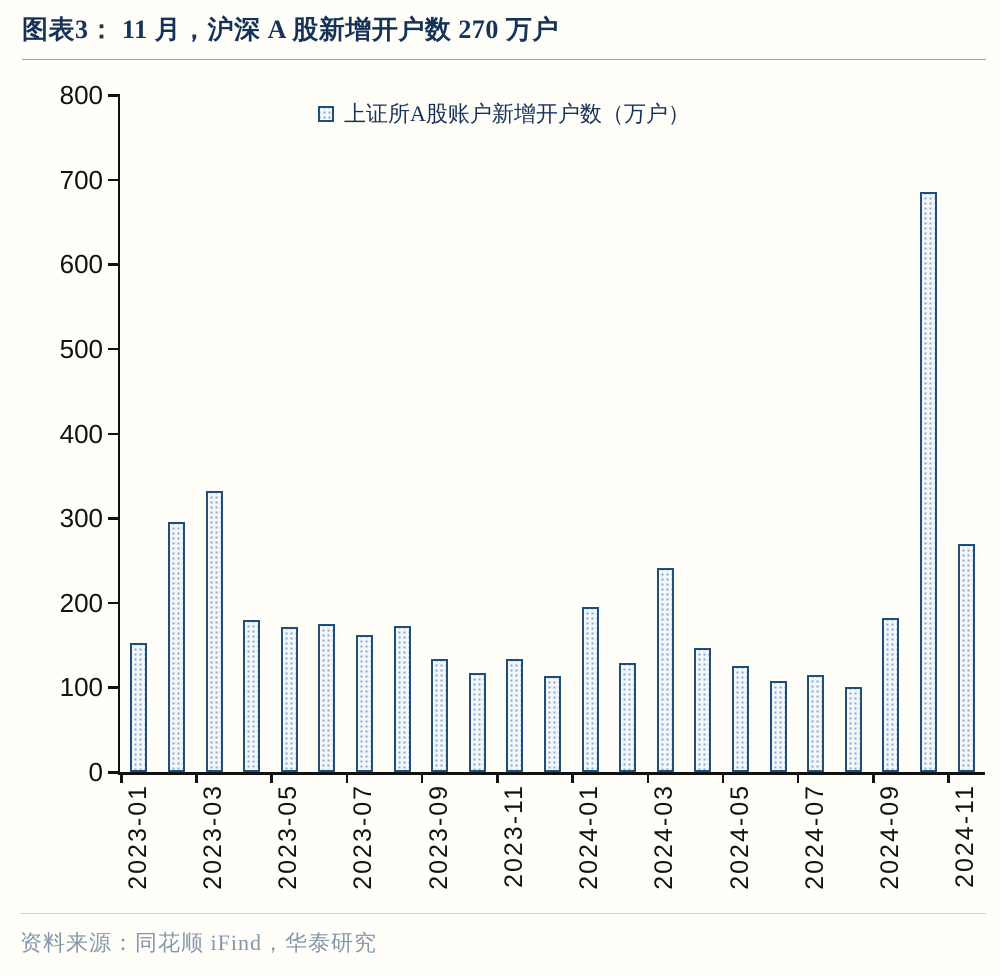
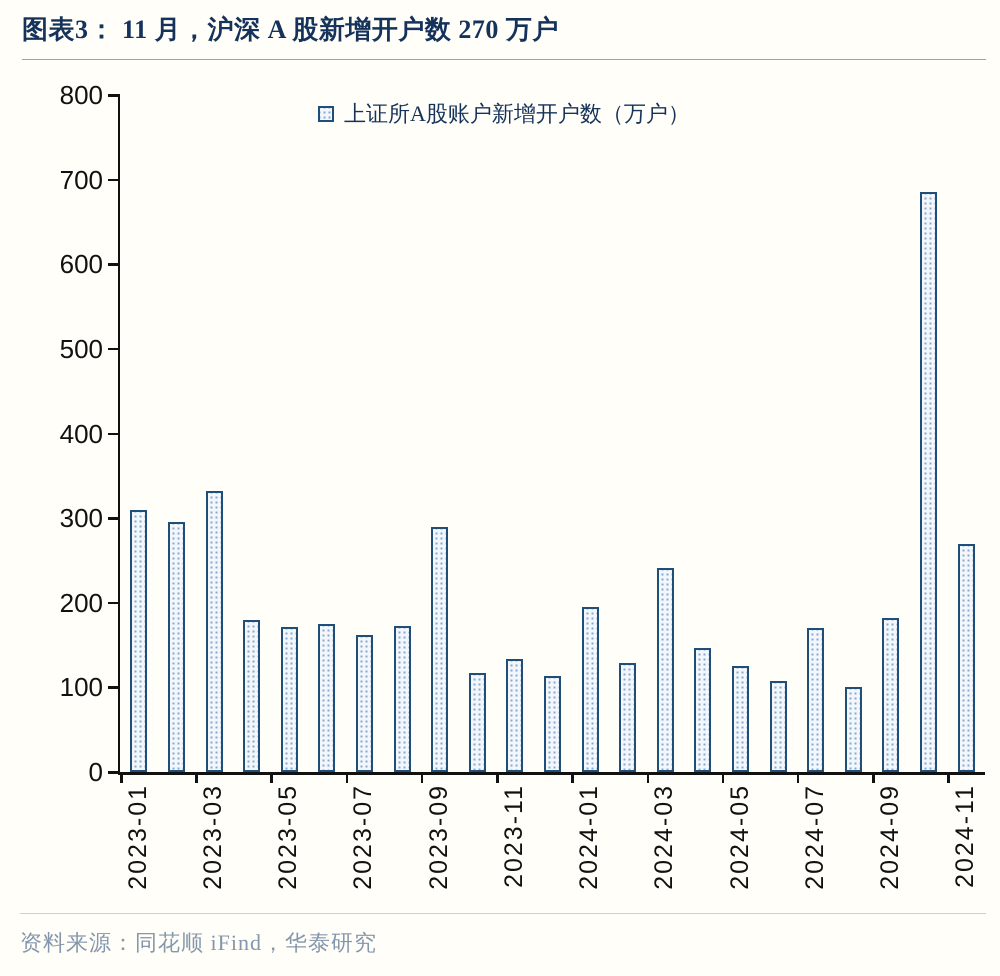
2023-01: 150 -> 310
2023-09: 130 -> 290
2024-07: 120 -> 170
